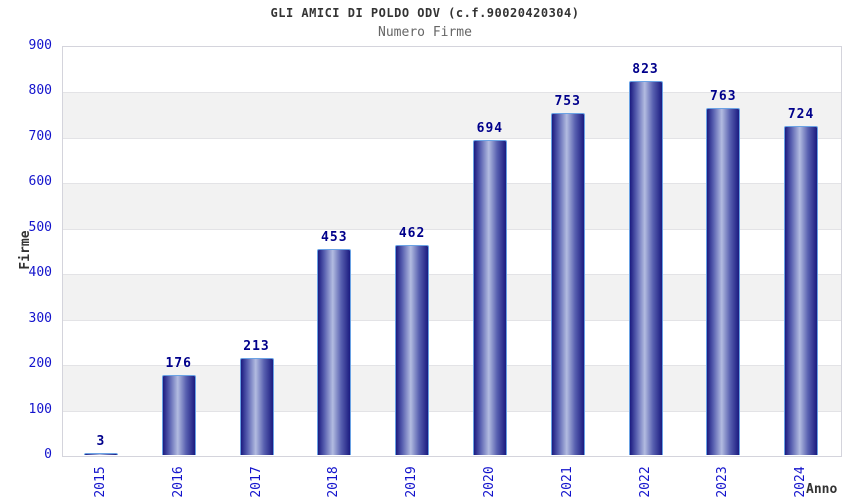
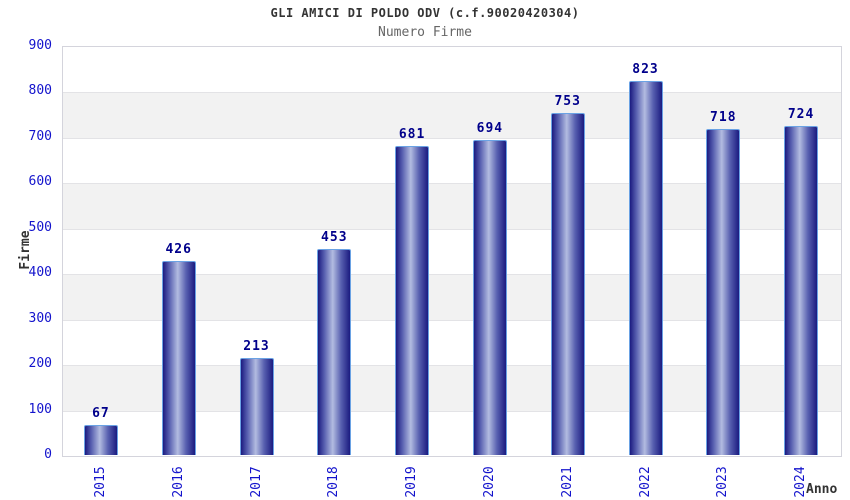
2015: 3 -> 67
2016: 176 -> 426
2019: 462 -> 681
2023: 763 -> 718
